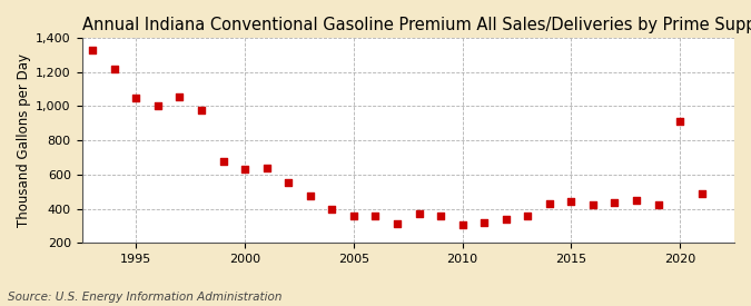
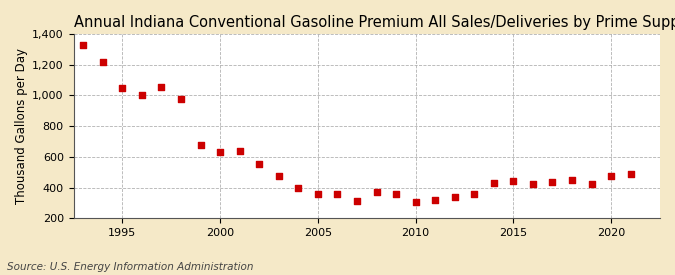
2020: 910 -> 480
